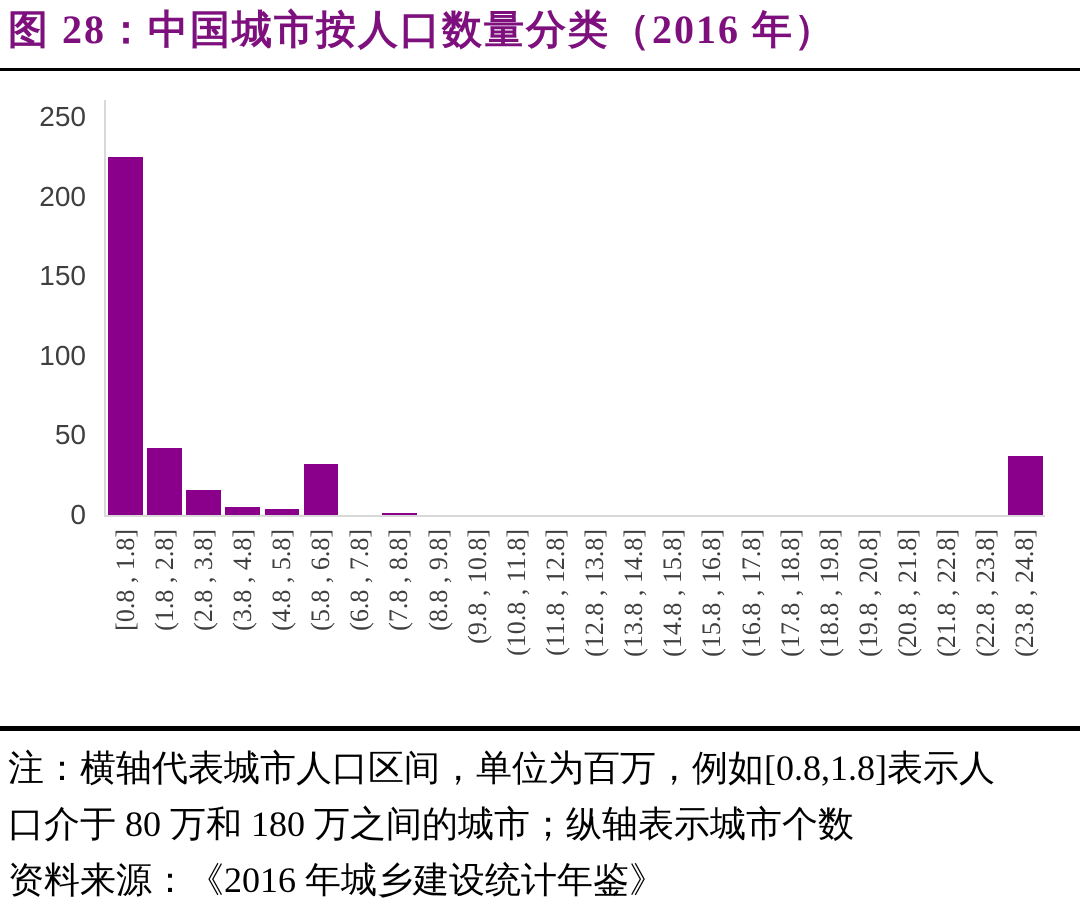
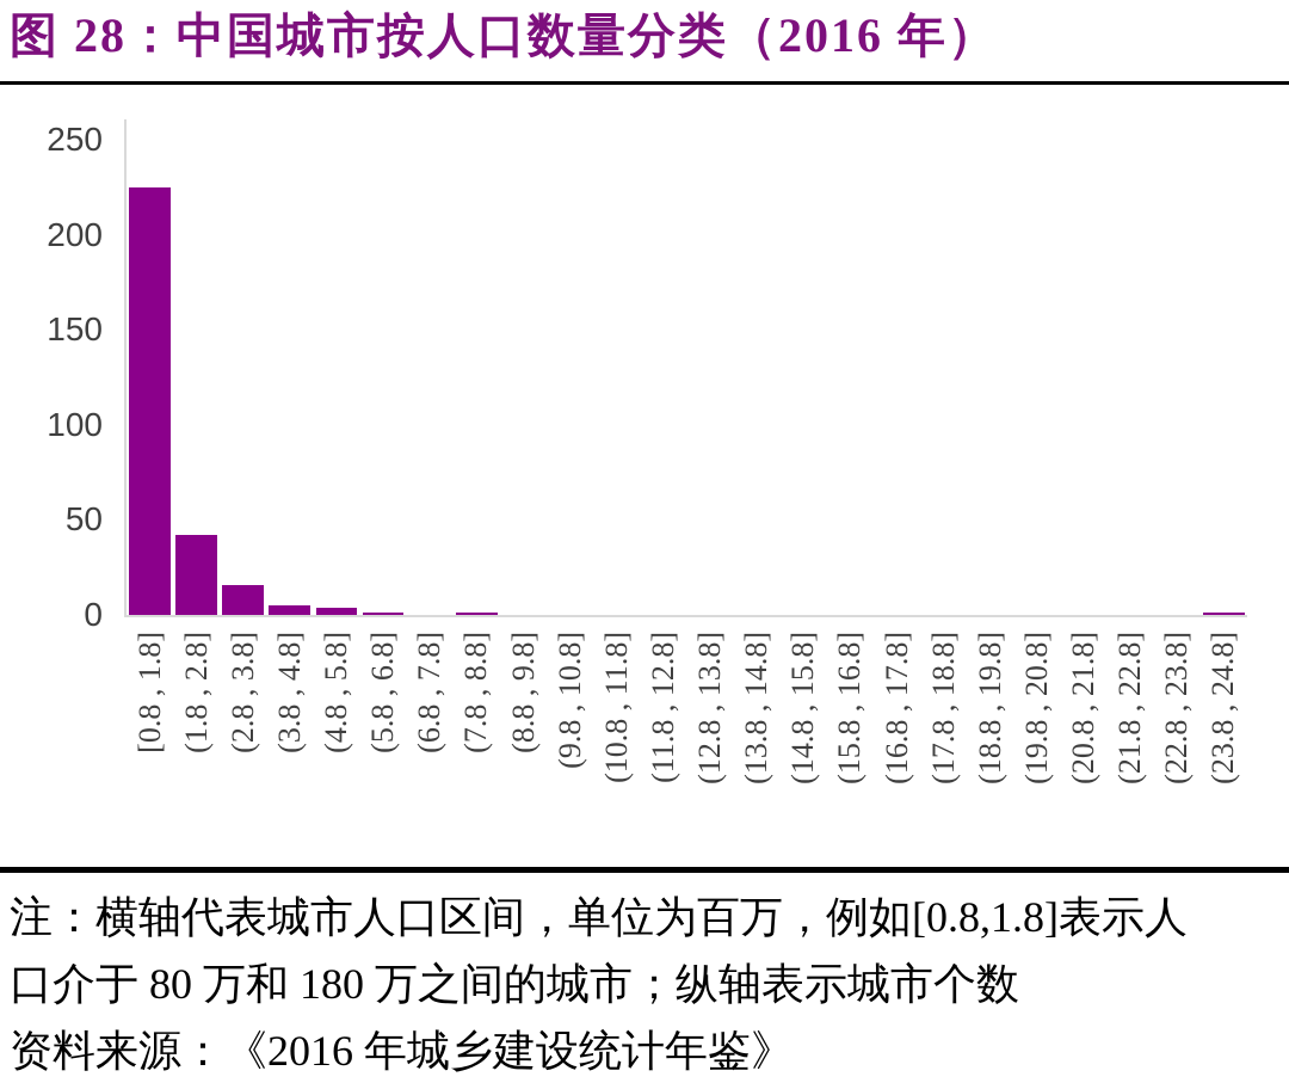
(5.8 , 6.8]: 32 -> 1
(23.8 , 24.8]: 37 -> 1
